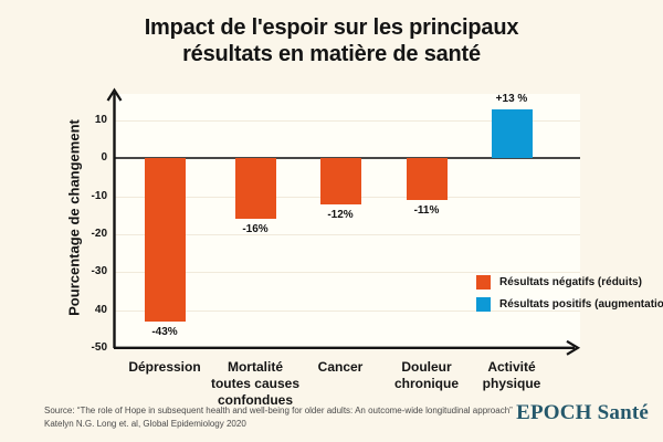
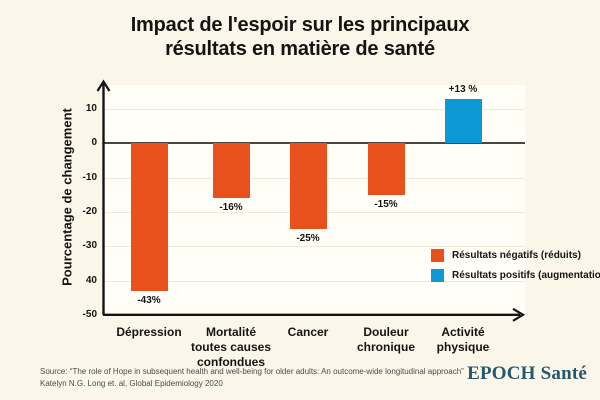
Cancer: -12% -> -25%
Douleur chronique: -11% -> -15%
